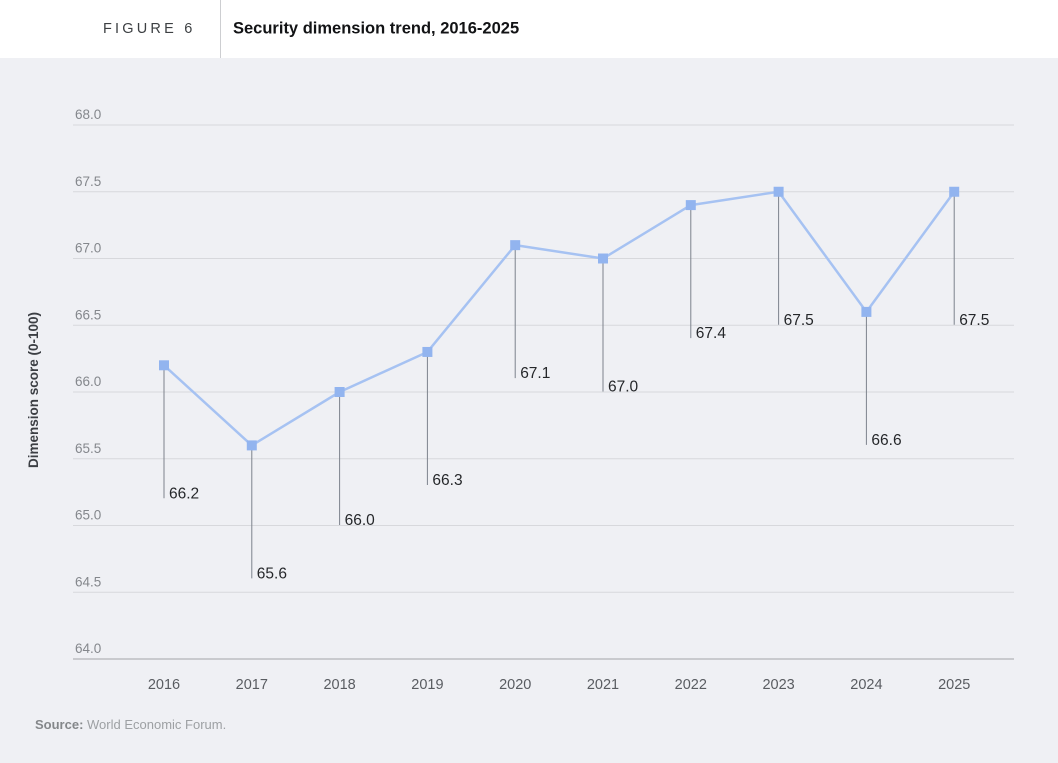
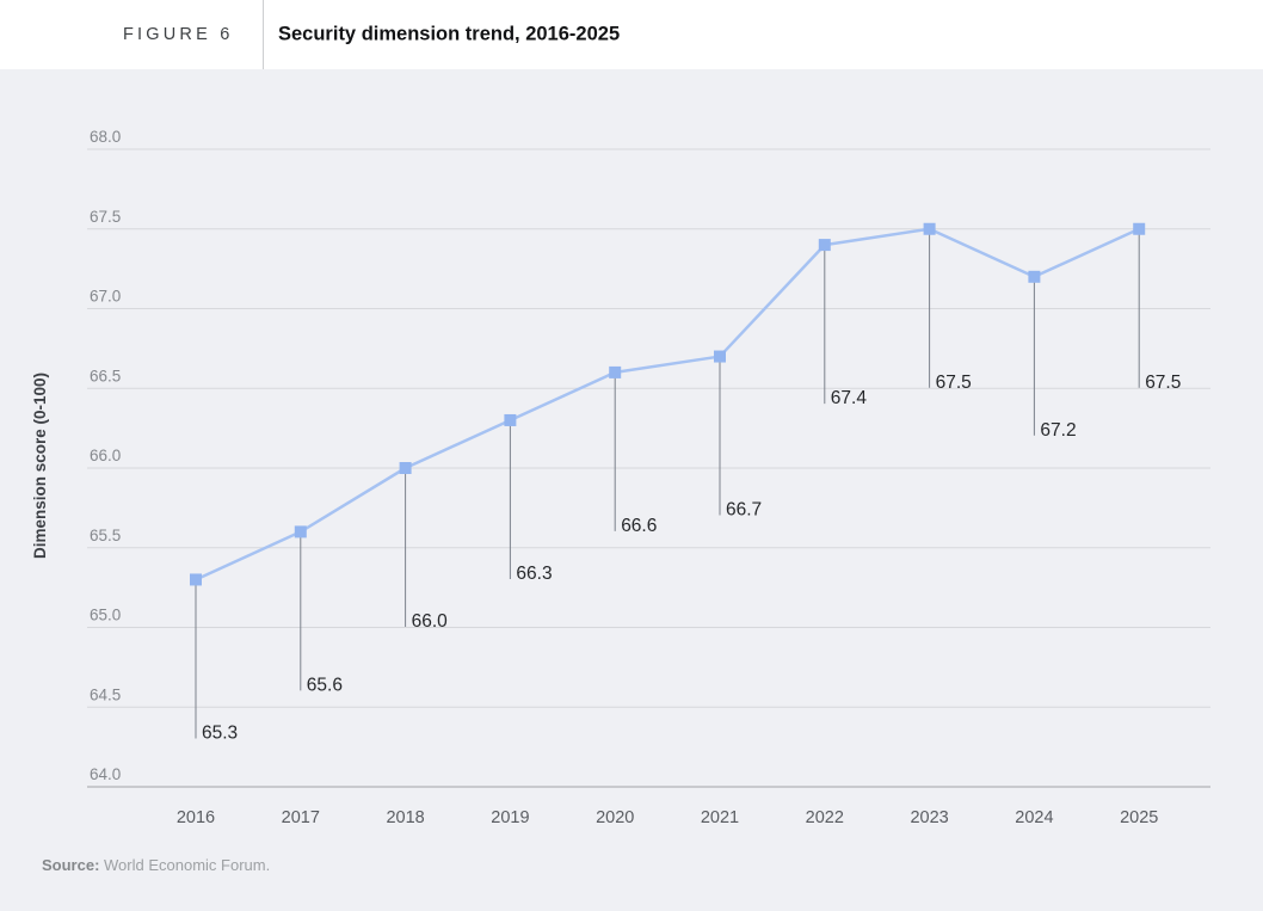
2016: 66.2 -> 65.3
2020: 67.1 -> 66.6
2021: 67.0 -> 66.7
2024: 66.6 -> 67.2
